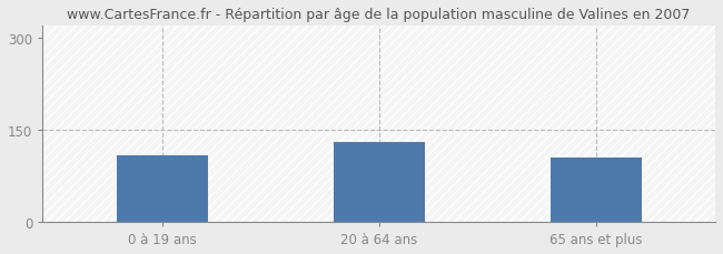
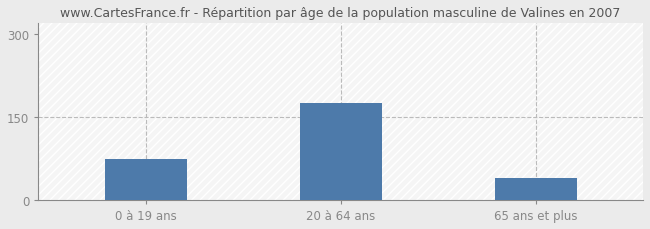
0 à 19 ans: 108 -> 75
20 à 64 ans: 130 -> 175
65 ans et plus: 104 -> 40
